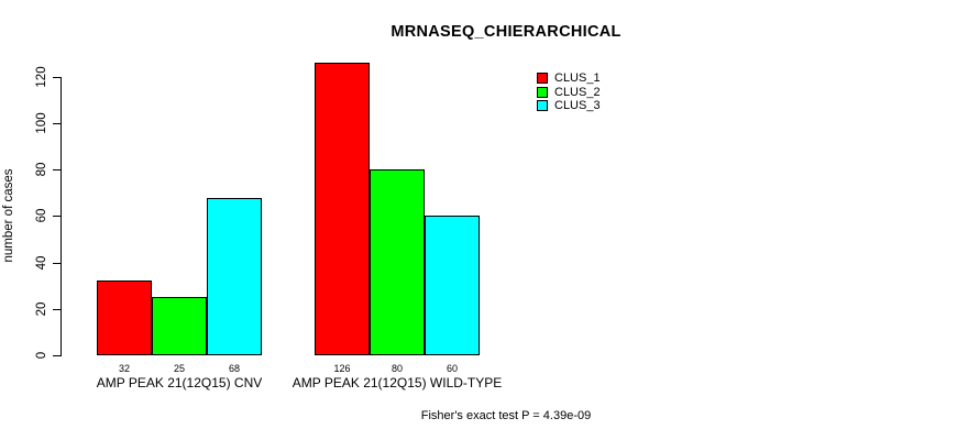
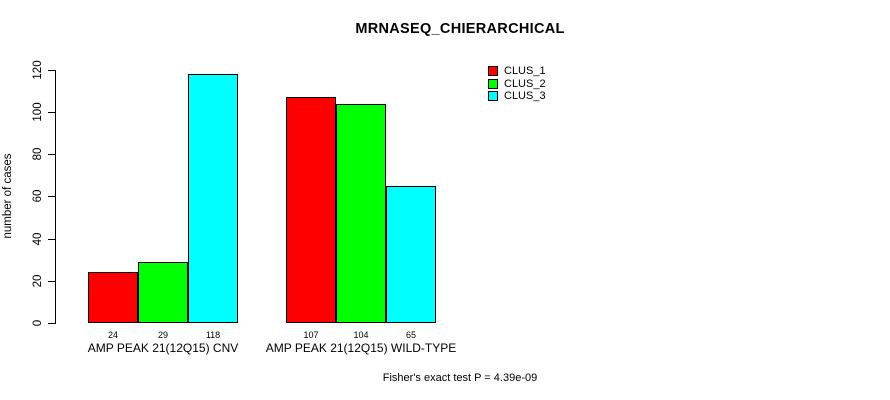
CLUS_1/AMP PEAK 21(12Q15) CNV: 32 -> 24
CLUS_2/AMP PEAK 21(12Q15) CNV: 25 -> 29
CLUS_3/AMP PEAK 21(12Q15) CNV: 68 -> 118
CLUS_1/AMP PEAK 21(12Q15) WILD-TYPE: 126 -> 107
CLUS_2/AMP PEAK 21(12Q15) WILD-TYPE: 80 -> 104
CLUS_3/AMP PEAK 21(12Q15) WILD-TYPE: 60 -> 65
